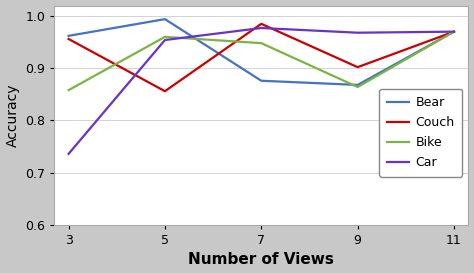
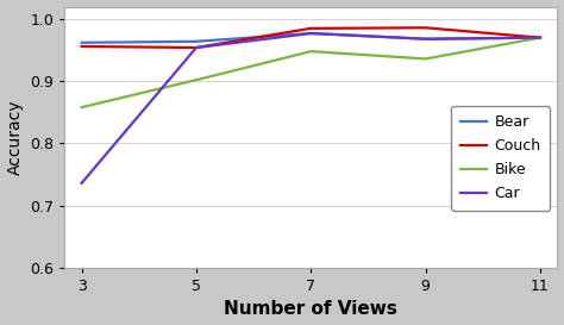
Bear/5: 0.994 -> 0.964
Couch/5: 0.856 -> 0.954
Bike/5: 0.960 -> 0.902
Bear/7: 0.876 -> 0.977
Bear/9: 0.868 -> 0.968
Couch/9: 0.902 -> 0.986
Bike/9: 0.864 -> 0.936
